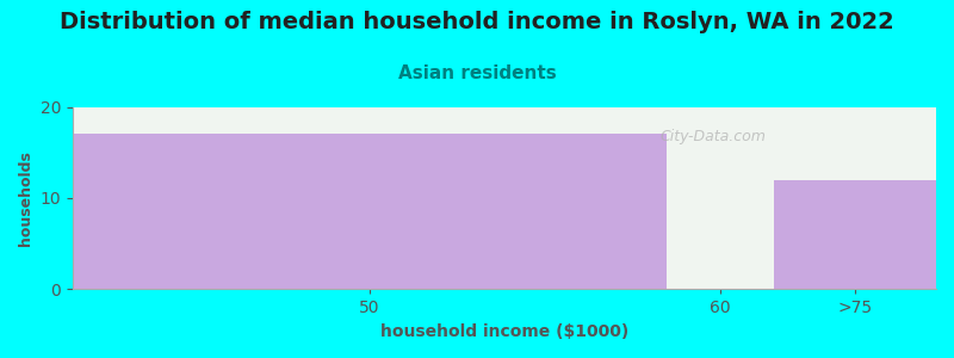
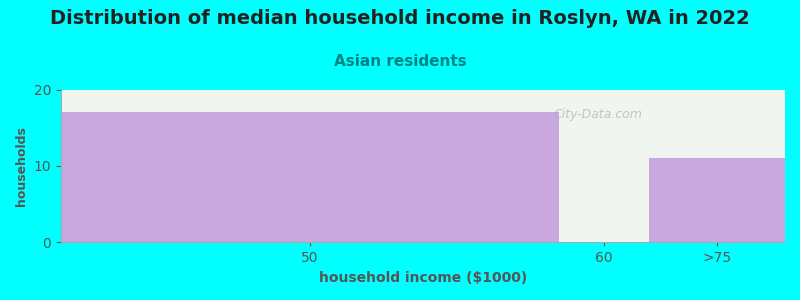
>75: 12 -> 11
